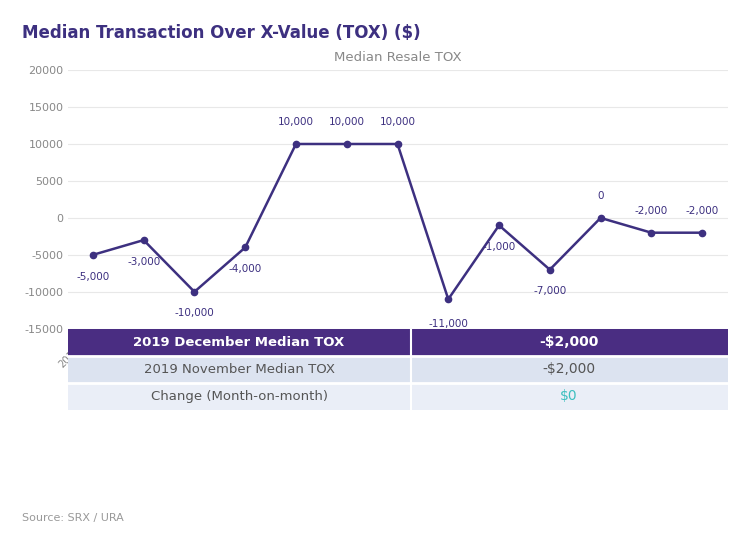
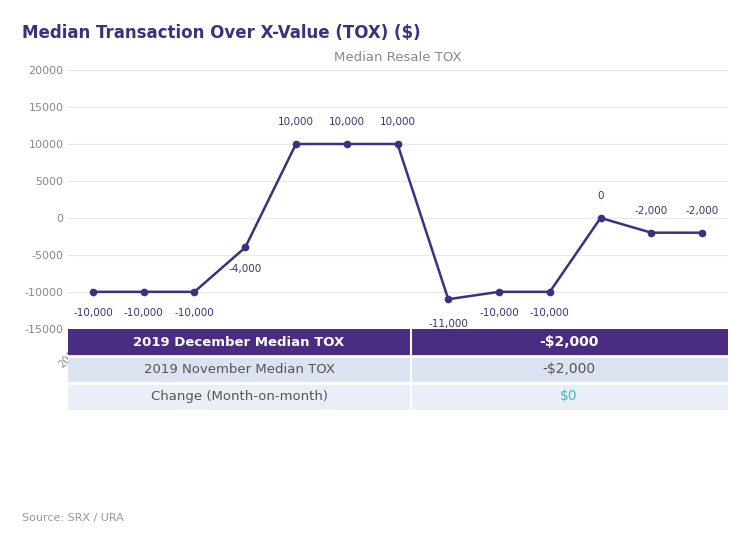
2018/12: -5,000 -> -10,000
2019/1: -3,000 -> -10,000
2019/8: -1,000 -> -10,000
2019/9: -7,000 -> -10,000
